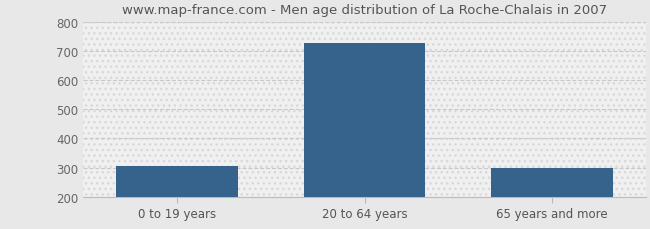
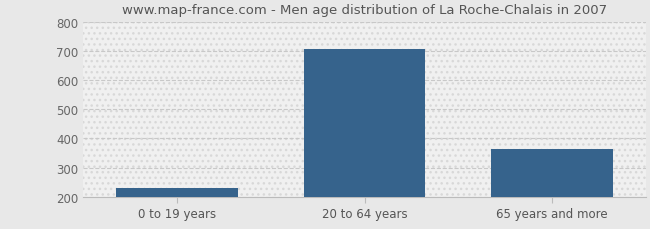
0 to 19 years: 305 -> 230
20 to 64 years: 727 -> 705
65 years and more: 298 -> 365
